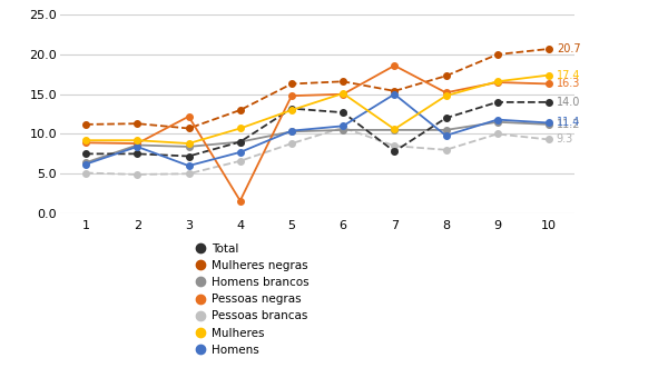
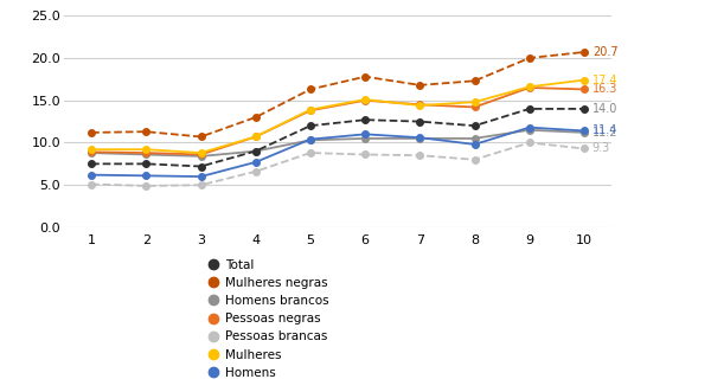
Homens brancos/1: 6.4 -> 8.8
Homens/2: 8.4 -> 6.1
Pessoas negras/3: 12.2 -> 8.6
Pessoas negras/4: 1.6 -> 10.7
Total/5: 13.2 -> 12.0
Pessoas negras/5: 14.8 -> 13.8
Mulheres/5: 13.0 -> 13.9
Mulheres negras/6: 16.6 -> 17.8
Pessoas brancas/6: 10.8 -> 8.6
Total/7: 7.8 -> 12.5
Mulheres negras/7: 15.4 -> 16.8
Pessoas negras/7: 18.6 -> 14.5
Mulheres/7: 10.6 -> 14.4
Homens/7: 15.0 -> 10.6
Pessoas negras/8: 15.2 -> 14.2
